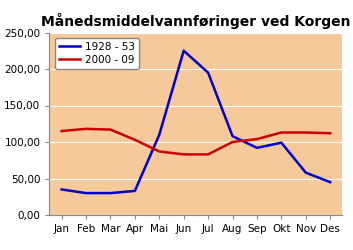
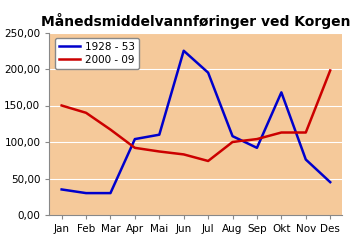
2000 - 09/Jan: 115 -> 150
2000 - 09/Feb: 118 -> 140
1928 - 53/Apr: 33 -> 104
2000 - 09/Apr: 103 -> 92
2000 - 09/Jul: 83 -> 74
1928 - 53/Okt: 99 -> 168
1928 - 53/Nov: 58 -> 76
2000 - 09/Des: 112 -> 198
